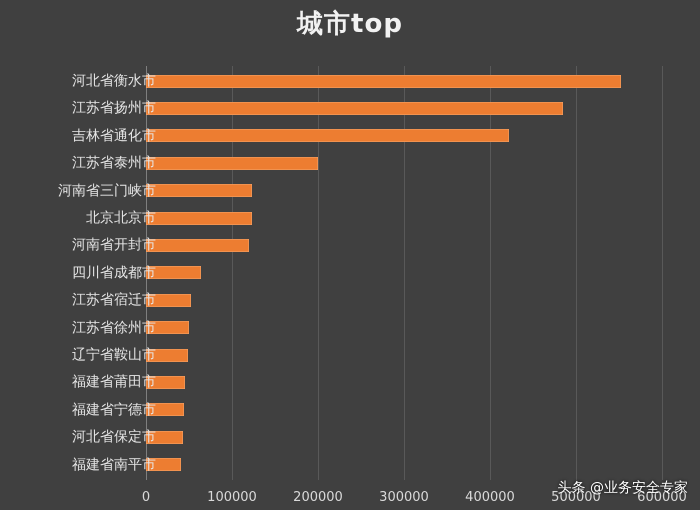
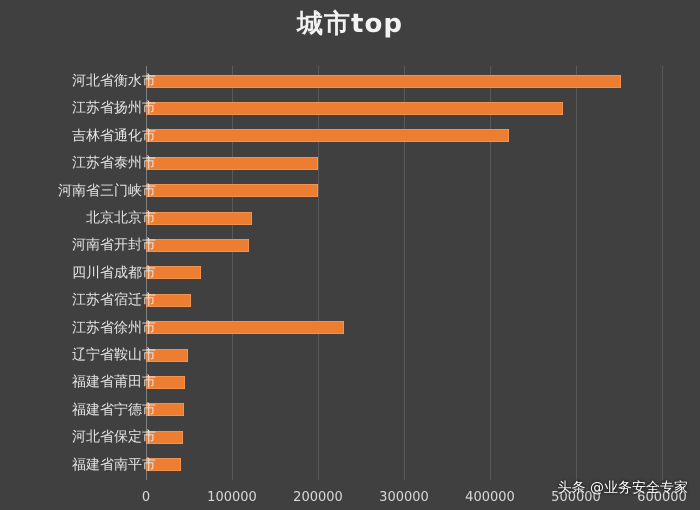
河南省三门峡市: 120000 -> 200000
江苏省徐州市: 50000 -> 230000
